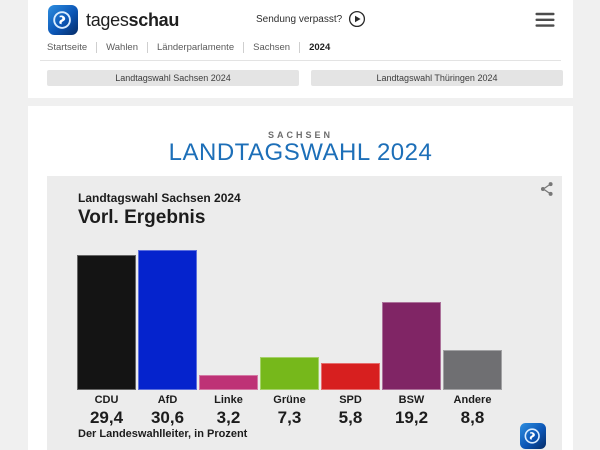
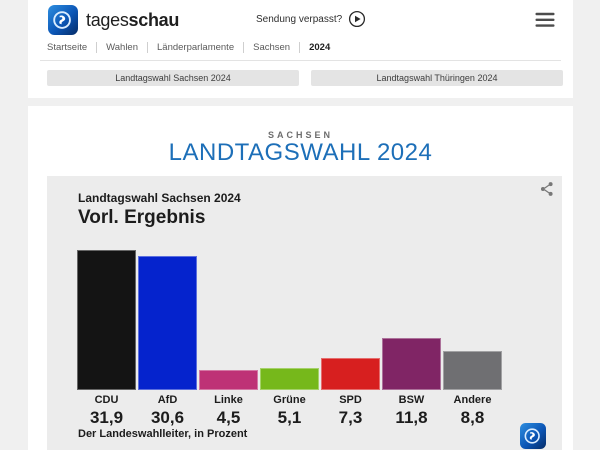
CDU: 29,4 -> 31,9
Linke: 3,2 -> 4,5
Grüne: 7,3 -> 5,1
SPD: 5,8 -> 7,3
BSW: 19,2 -> 11,8
